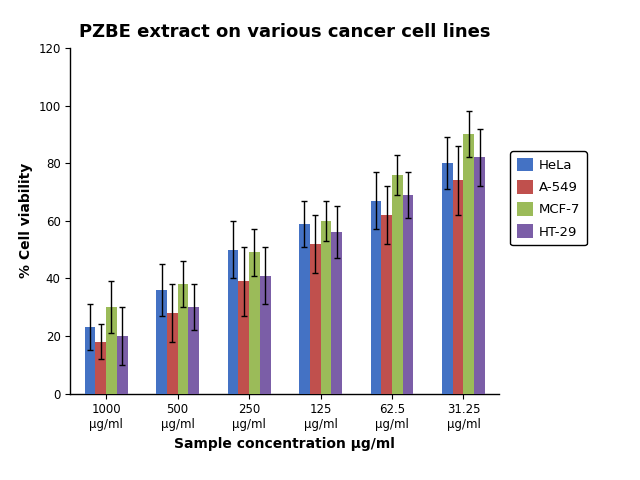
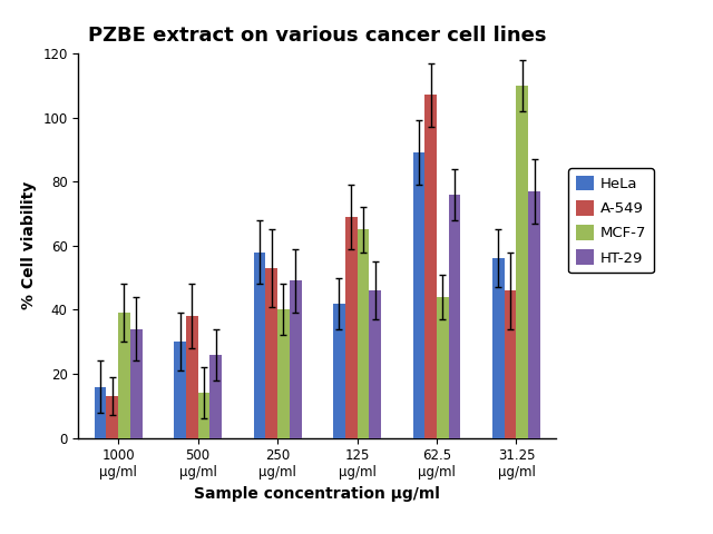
HeLa/1000 μg/ml: 23 -> 16
A-549/1000 μg/ml: 18 -> 13
MCF-7/1000 μg/ml: 30 -> 39
HT-29/1000 μg/ml: 20 -> 34
HeLa/500 μg/ml: 36 -> 30
A-549/500 μg/ml: 28 -> 38
MCF-7/500 μg/ml: 38 -> 14
HT-29/500 μg/ml: 30 -> 26
HeLa/250 μg/ml: 50 -> 58
A-549/250 μg/ml: 39 -> 53
MCF-7/250 μg/ml: 49 -> 40
HT-29/250 μg/ml: 41 -> 49
HeLa/125 μg/ml: 59 -> 42
A-549/125 μg/ml: 52 -> 69
MCF-7/125 μg/ml: 60 -> 65
HT-29/125 μg/ml: 56 -> 46
HeLa/62.5 μg/ml: 67 -> 89
A-549/62.5 μg/ml: 62 -> 107
MCF-7/62.5 μg/ml: 76 -> 44
HT-29/62.5 μg/ml: 69 -> 76
HeLa/31.25 μg/ml: 80 -> 56
A-549/31.25 μg/ml: 74 -> 46
MCF-7/31.25 μg/ml: 90 -> 110
HT-29/31.25 μg/ml: 82 -> 77
